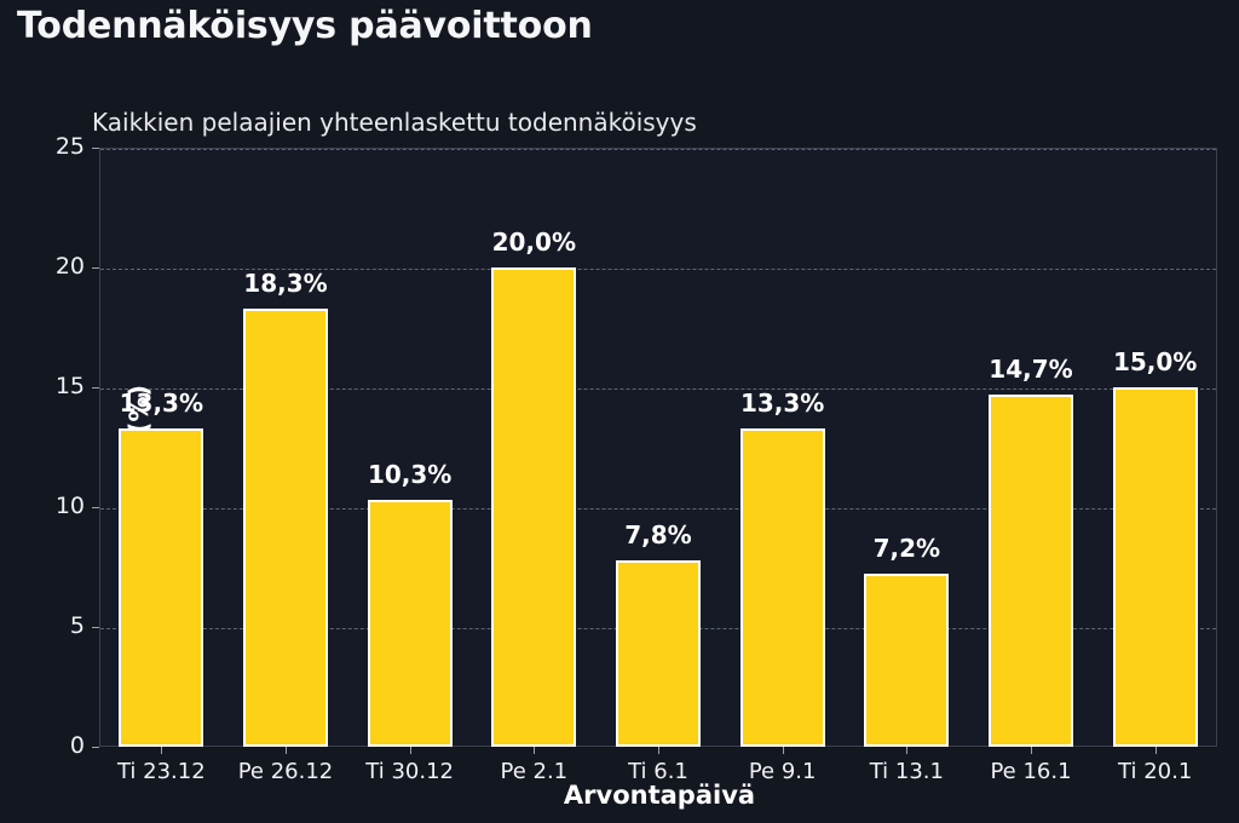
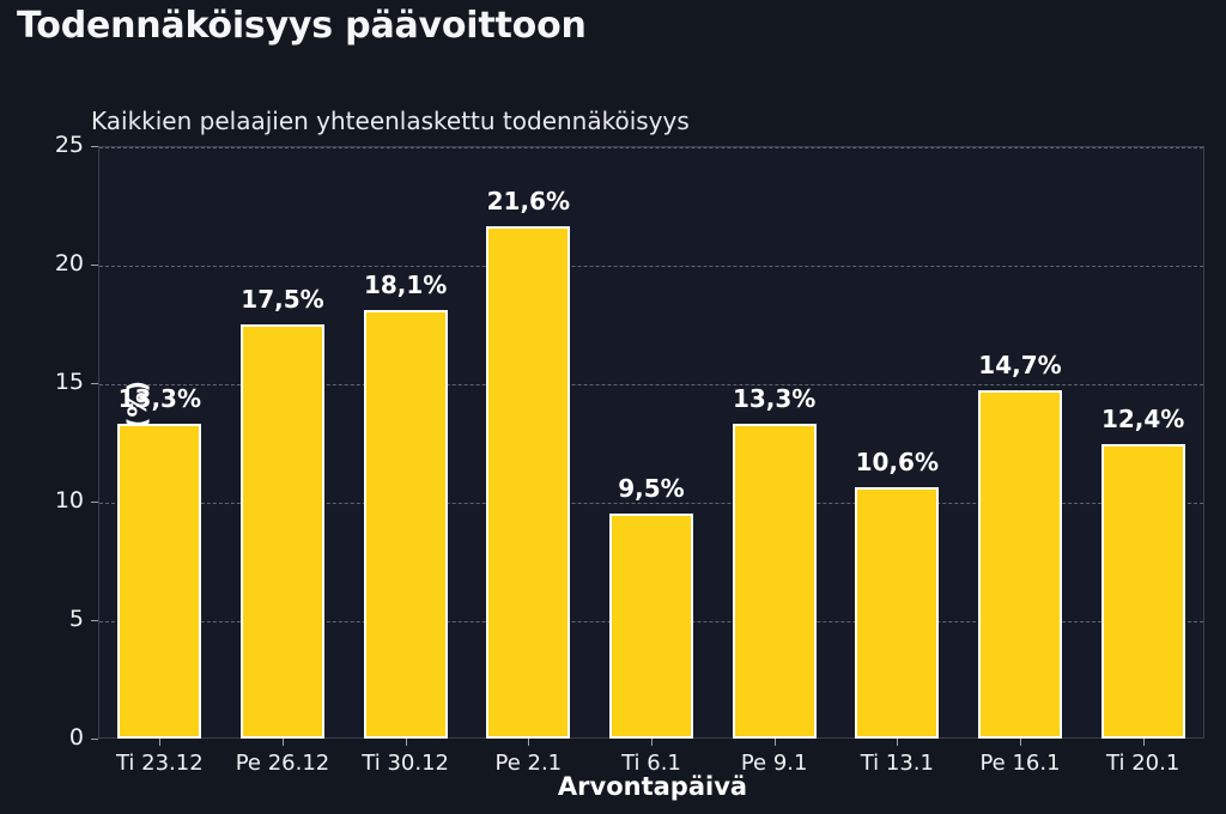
Pe 26.12: 18,3% -> 17,5%
Ti 30.12: 10,3% -> 18,1%
Pe 2.1: 20,0% -> 21,6%
Ti 6.1: 7,8% -> 9,5%
Ti 13.1: 7,2% -> 10,6%
Ti 20.1: 15,0% -> 12,4%
